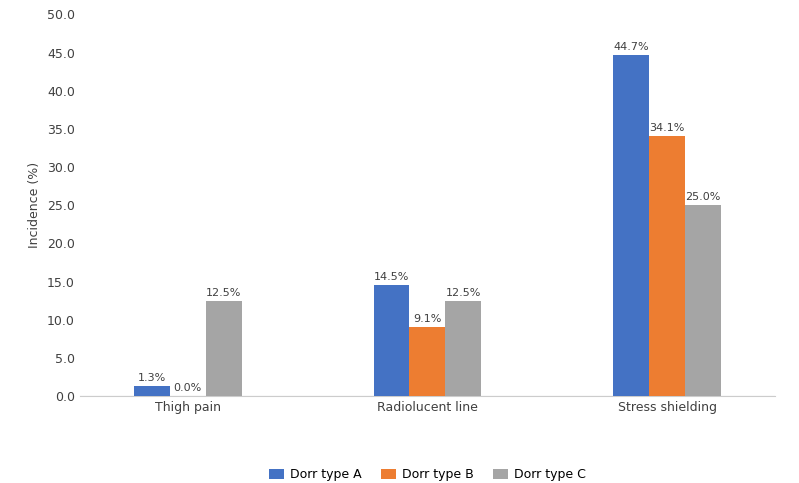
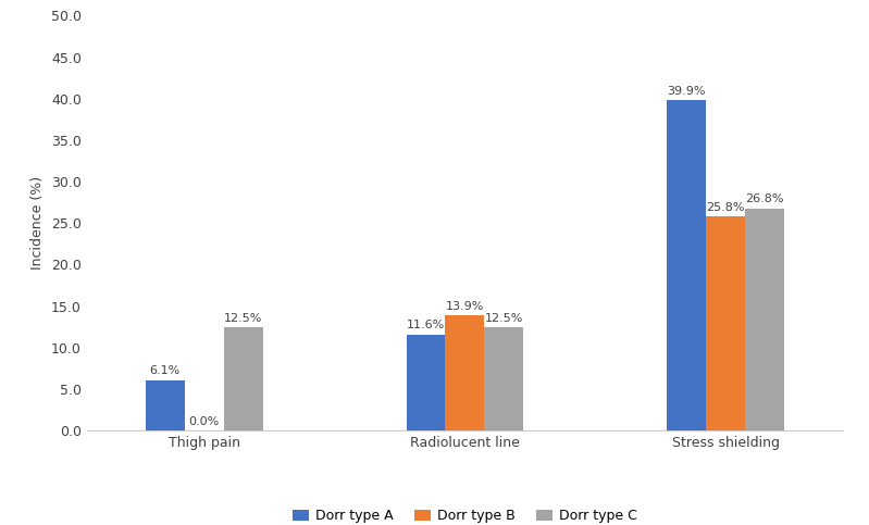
Dorr type A/Thigh pain: 1.3% -> 6.1%
Dorr type A/Radiolucent line: 14.5% -> 11.6%
Dorr type B/Radiolucent line: 9.1% -> 13.9%
Dorr type A/Stress shielding: 44.7% -> 39.9%
Dorr type B/Stress shielding: 34.1% -> 25.8%
Dorr type C/Stress shielding: 25.0% -> 26.8%
